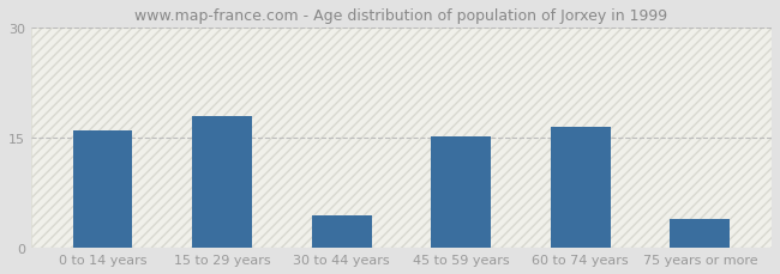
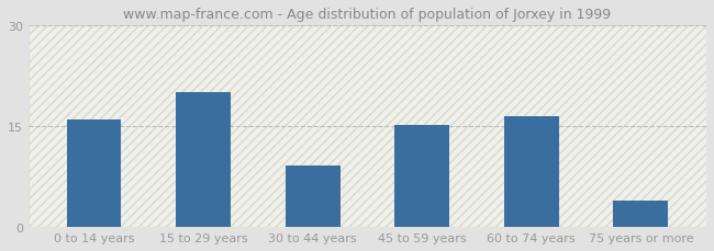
15 to 29 years: 18.0 -> 20.0
30 to 44 years: 4.5 -> 9.2
